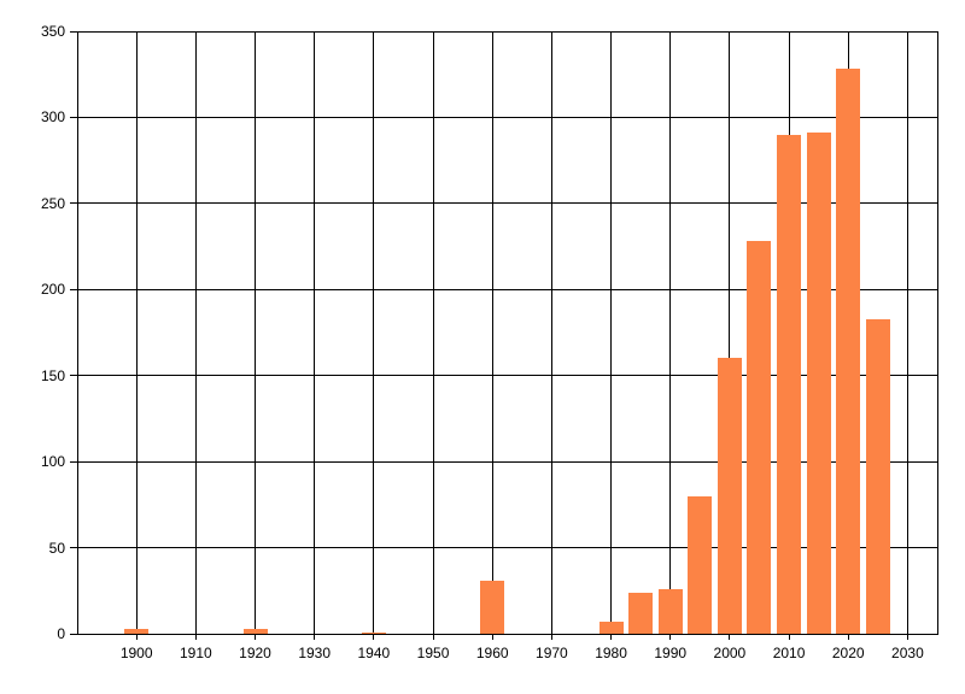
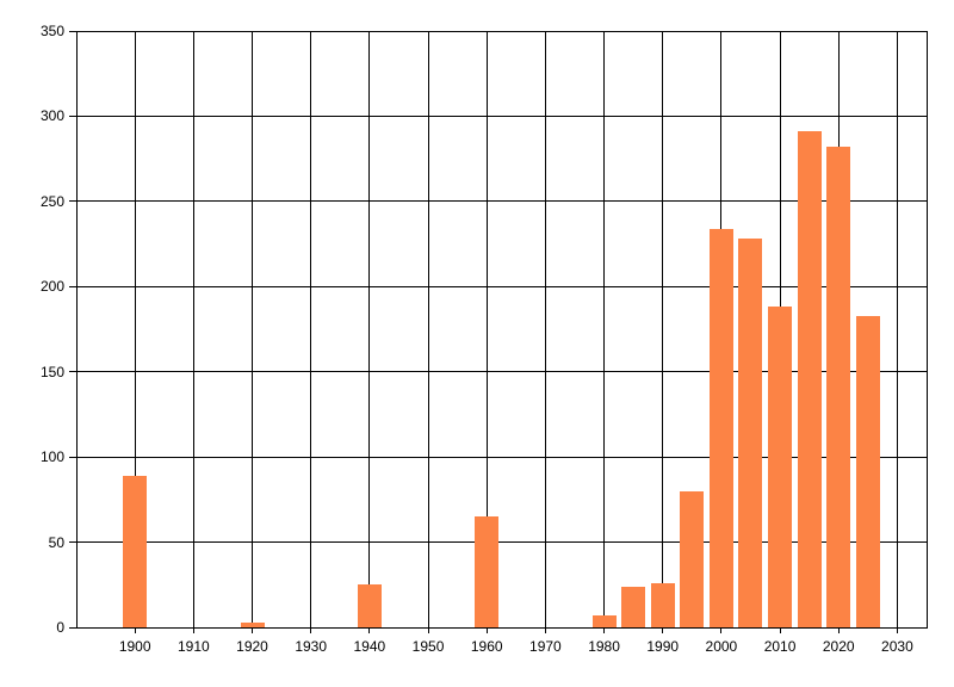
1900: 3 -> 89
1940: 1 -> 25
1960: 31 -> 65
2000: 160 -> 234
2010: 290 -> 188
2020: 328 -> 282
